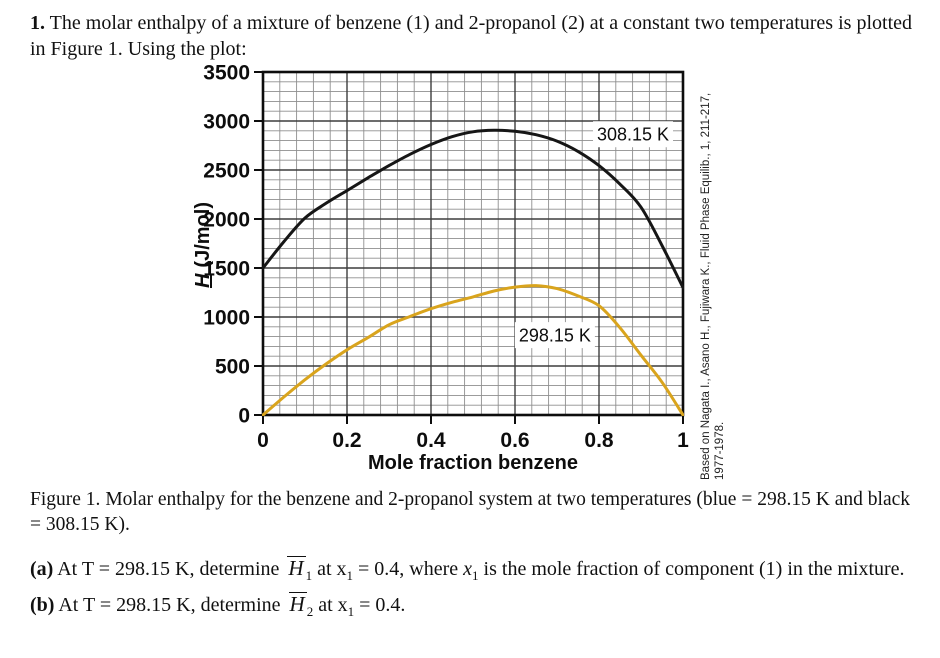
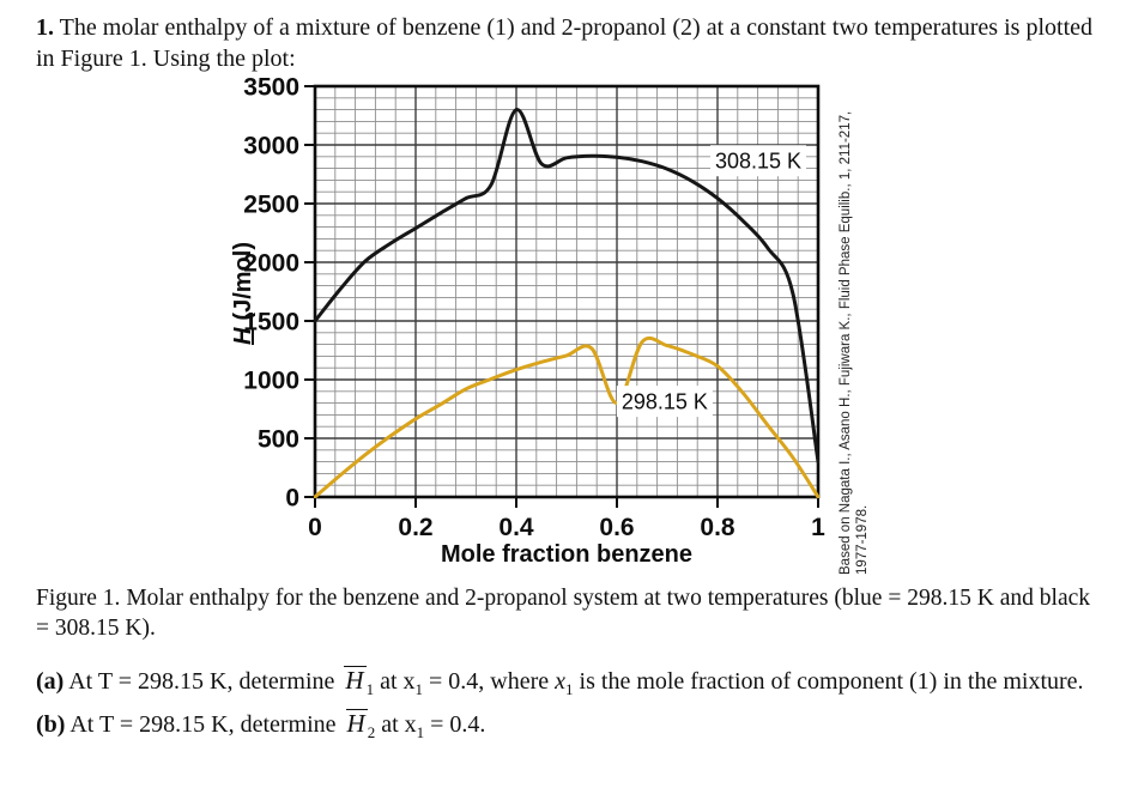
308.15 K/0.4: 2800 -> 3300
298.15 K/0.6: 1300 -> 800
308.15 K/1: 1300 -> 300
